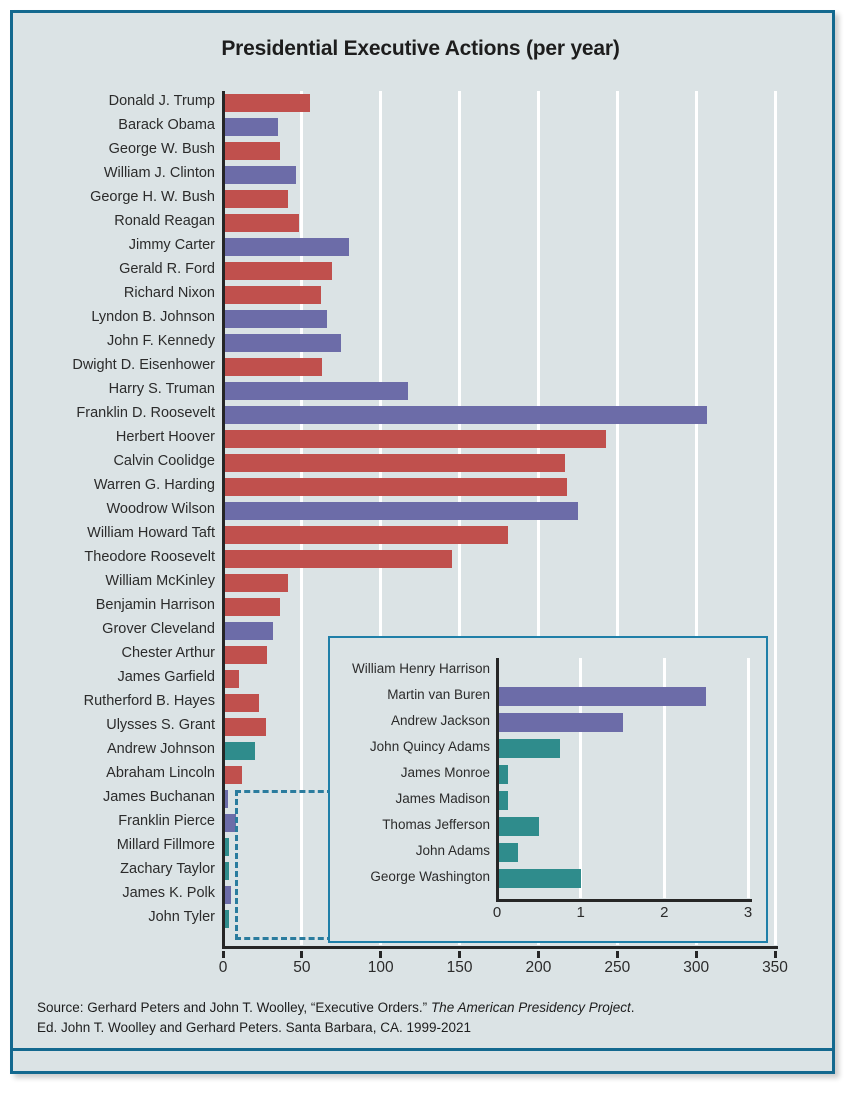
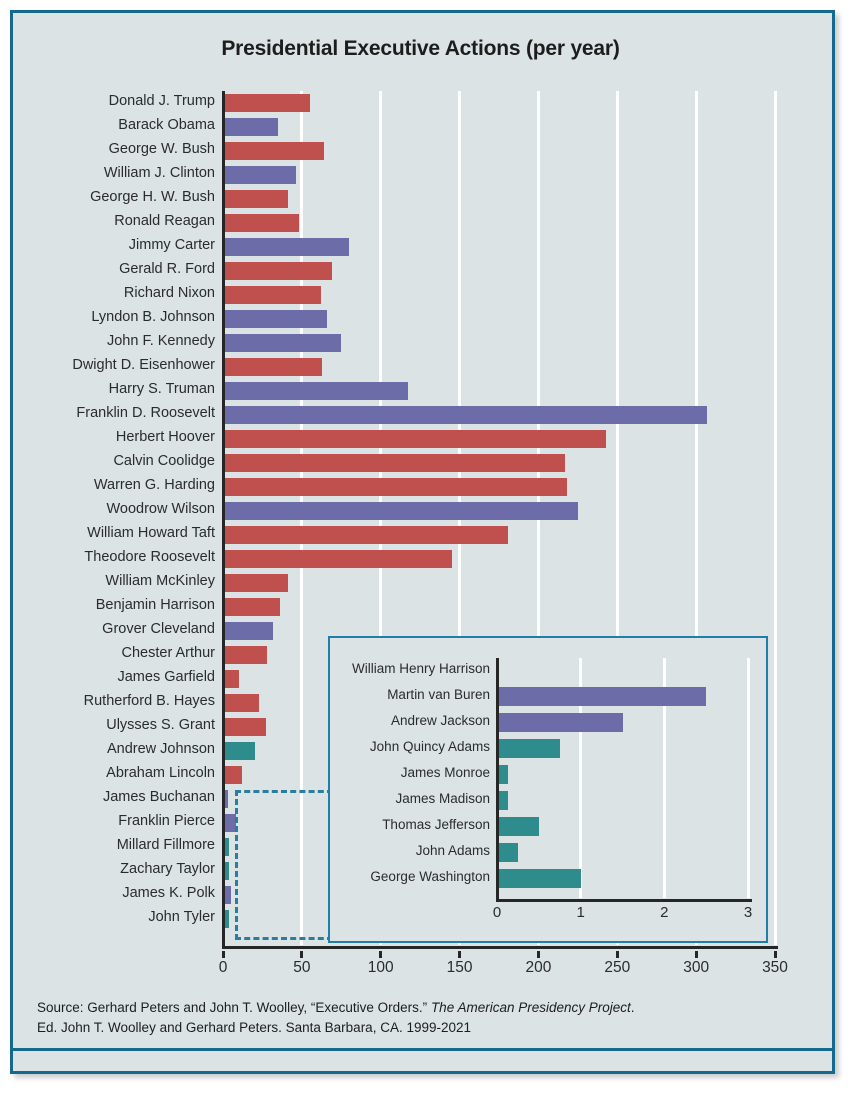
George W. Bush: 36 -> 64
